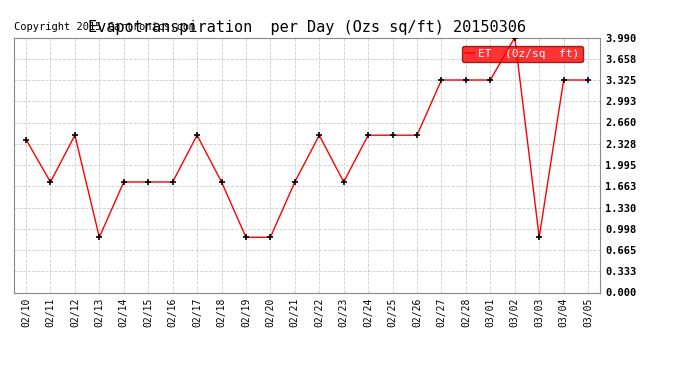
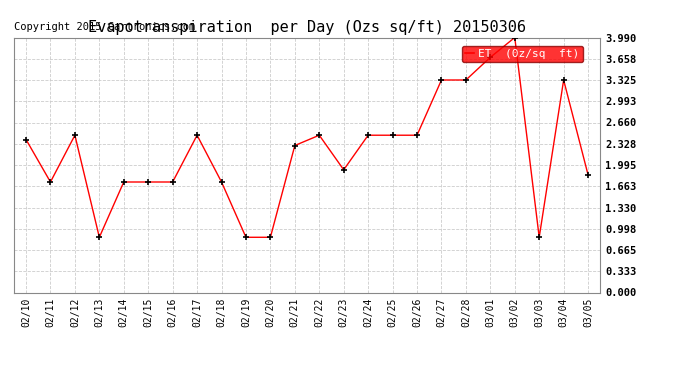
02/21: 1.73 -> 2.30
02/23: 1.73 -> 1.92
03/01: 3.33 -> 3.68
03/05: 3.33 -> 1.84
